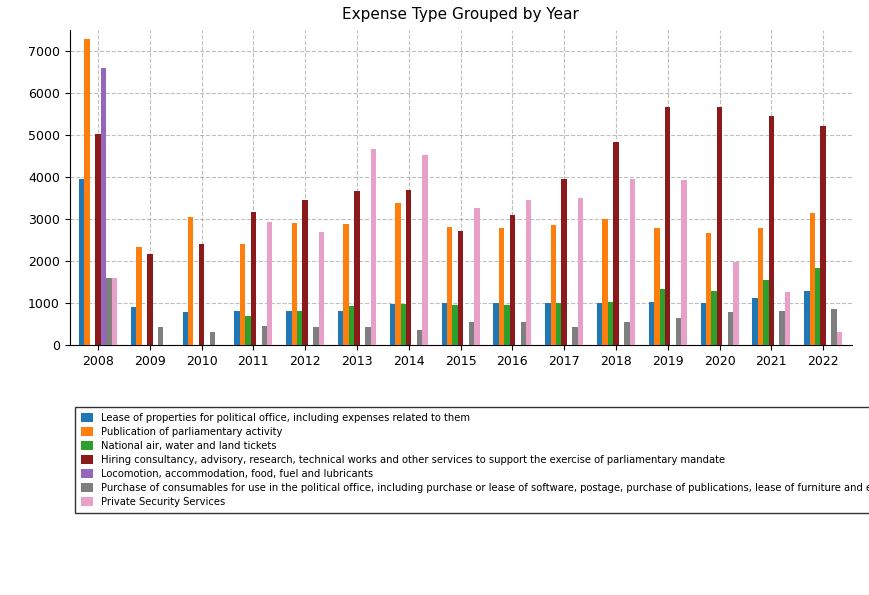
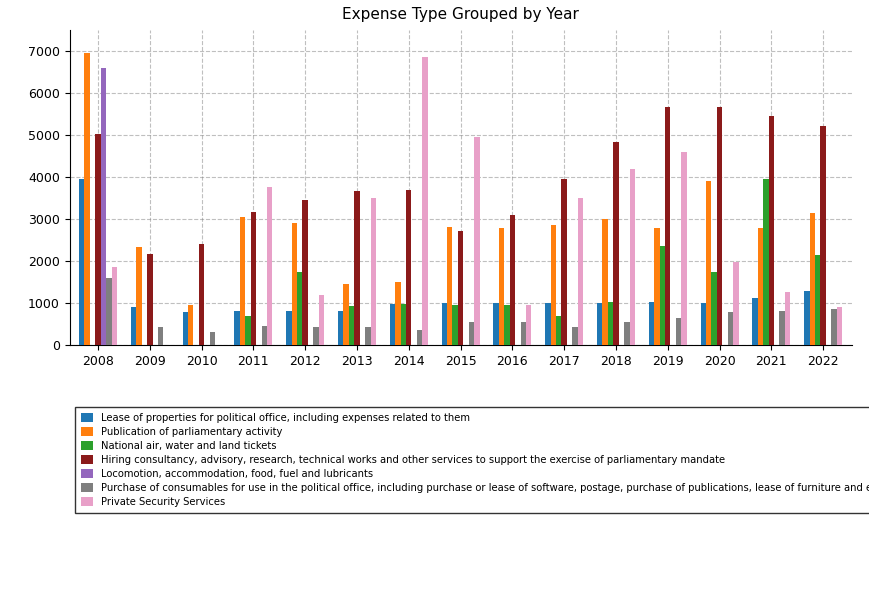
Publication of parliamentary activity/2008: 7280 -> 6950
Private Security Services/2008: 1590 -> 1850
Publication of parliamentary activity/2010: 3050 -> 950
Publication of parliamentary activity/2011: 2400 -> 3050
Private Security Services/2011: 2930 -> 3750
National air, water and land tickets/2012: 820 -> 1750
Private Security Services/2012: 2700 -> 1200
Publication of parliamentary activity/2013: 2880 -> 1450
Private Security Services/2013: 4660 -> 3500
Publication of parliamentary activity/2014: 3380 -> 1500
Private Security Services/2014: 4510 -> 6850
Private Security Services/2015: 3260 -> 4950
Private Security Services/2016: 3450 -> 950
National air, water and land tickets/2017: 1010 -> 700
Private Security Services/2018: 3940 -> 4200
National air, water and land tickets/2019: 1340 -> 2350
Private Security Services/2019: 3930 -> 4600
Publication of parliamentary activity/2020: 2660 -> 3900
National air, water and land tickets/2020: 1280 -> 1750
National air, water and land tickets/2021: 1540 -> 3950
National air, water and land tickets/2022: 1840 -> 2150
Private Security Services/2022: 310 -> 900
